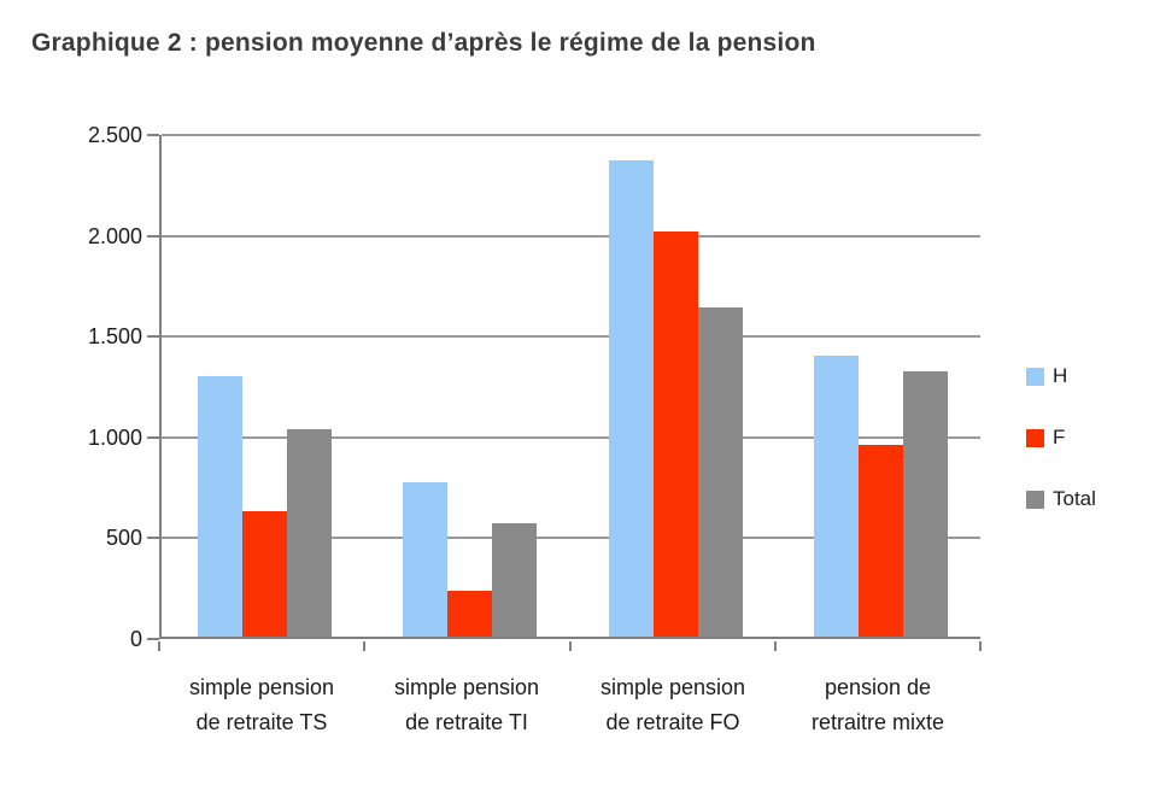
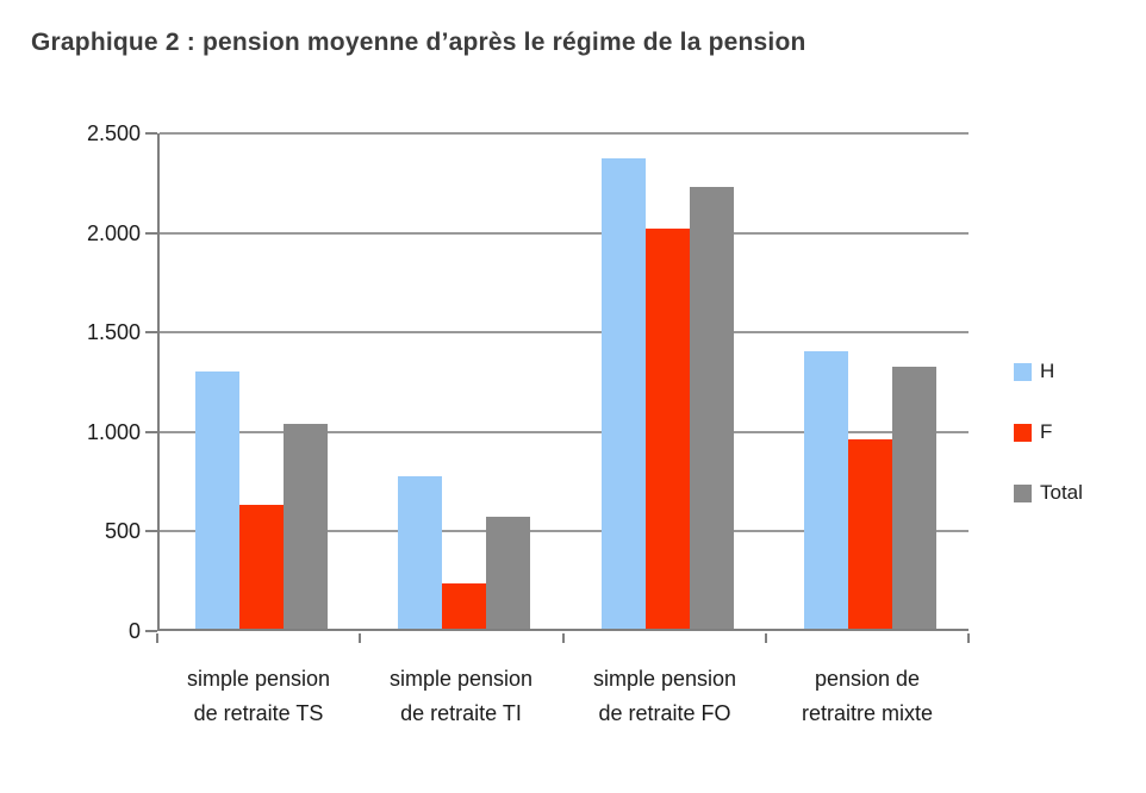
Total/simple pension de retraite FO: 1630 -> 2220
